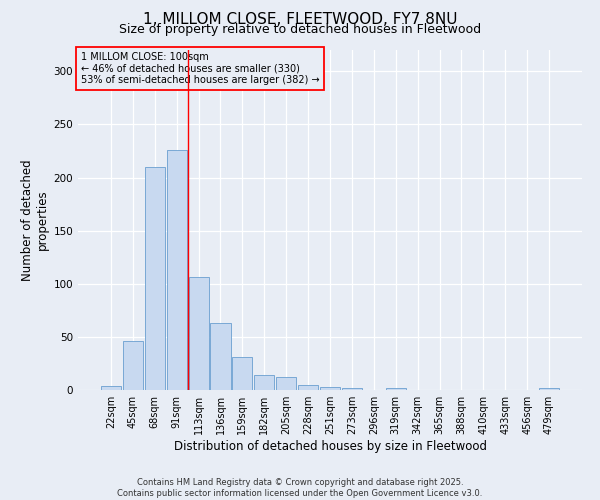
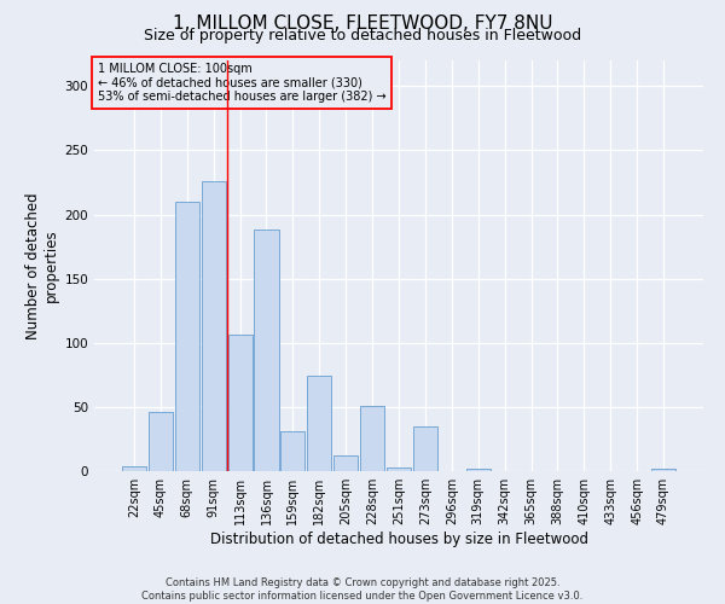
136sqm: 63 -> 188
182sqm: 14 -> 74
228sqm: 5 -> 51
273sqm: 2 -> 35
